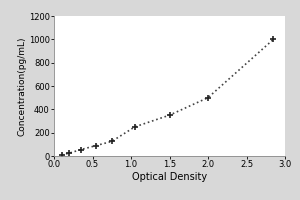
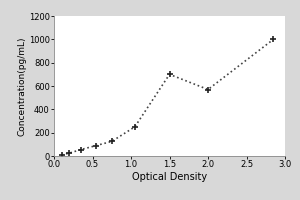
1.5: 350 -> 700
2.0: 500 -> 570
